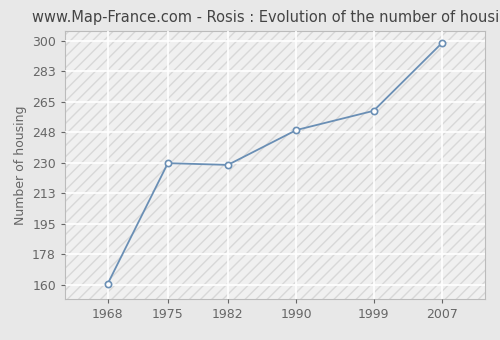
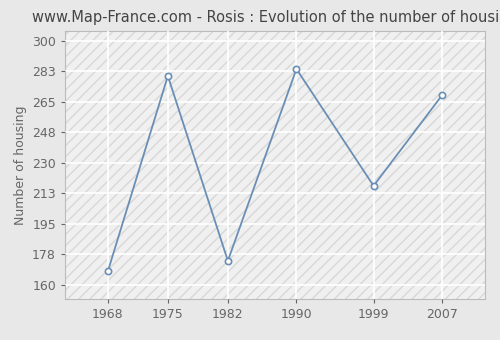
1968: 161 -> 168
1975: 230 -> 280
1982: 229 -> 174
1990: 249 -> 284
1999: 260 -> 217
2007: 299 -> 269
